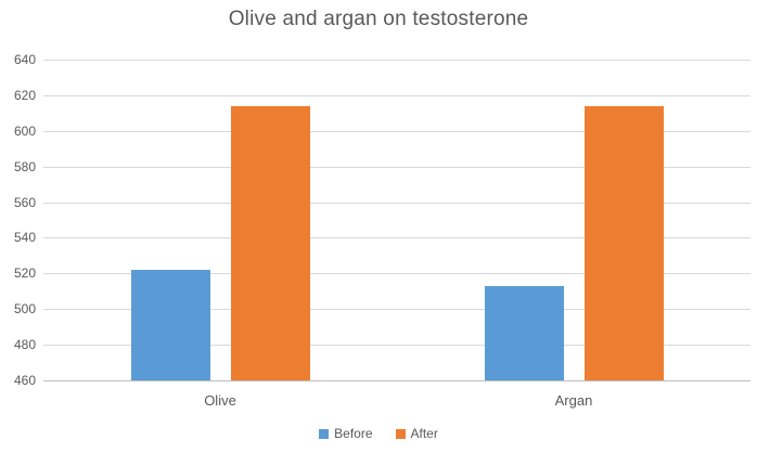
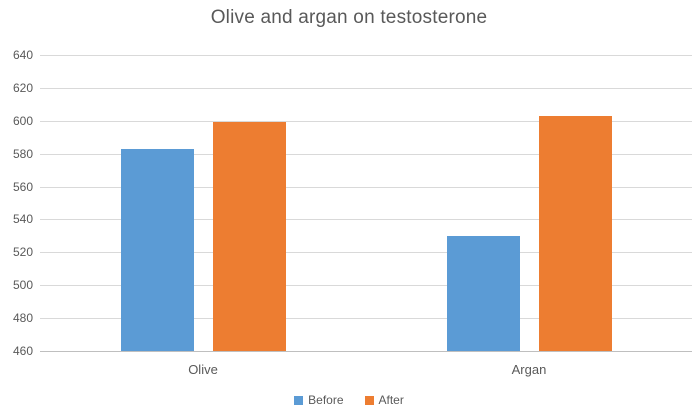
Before/Olive: 522 -> 583
After/Olive: 614 -> 599
Before/Argan: 513 -> 530
After/Argan: 614 -> 603
